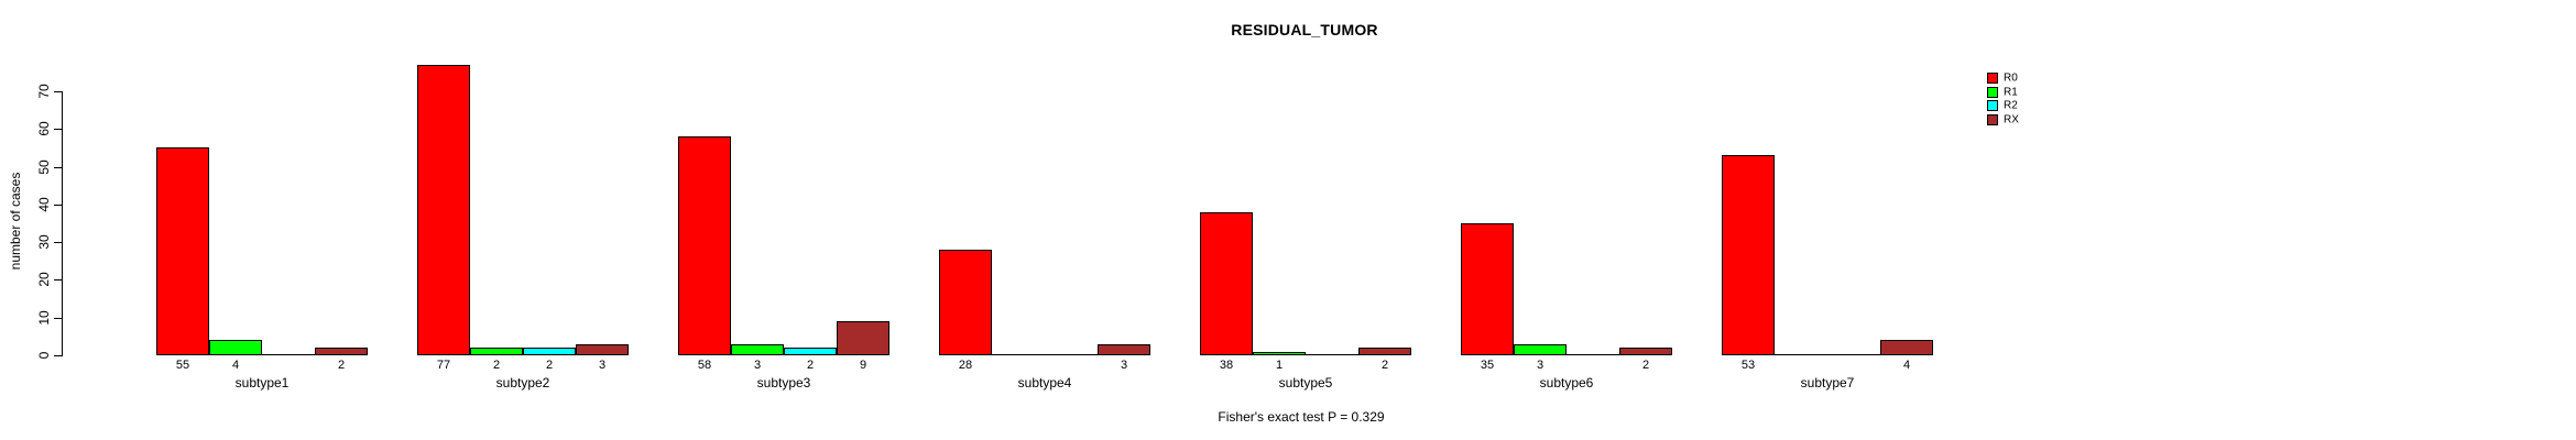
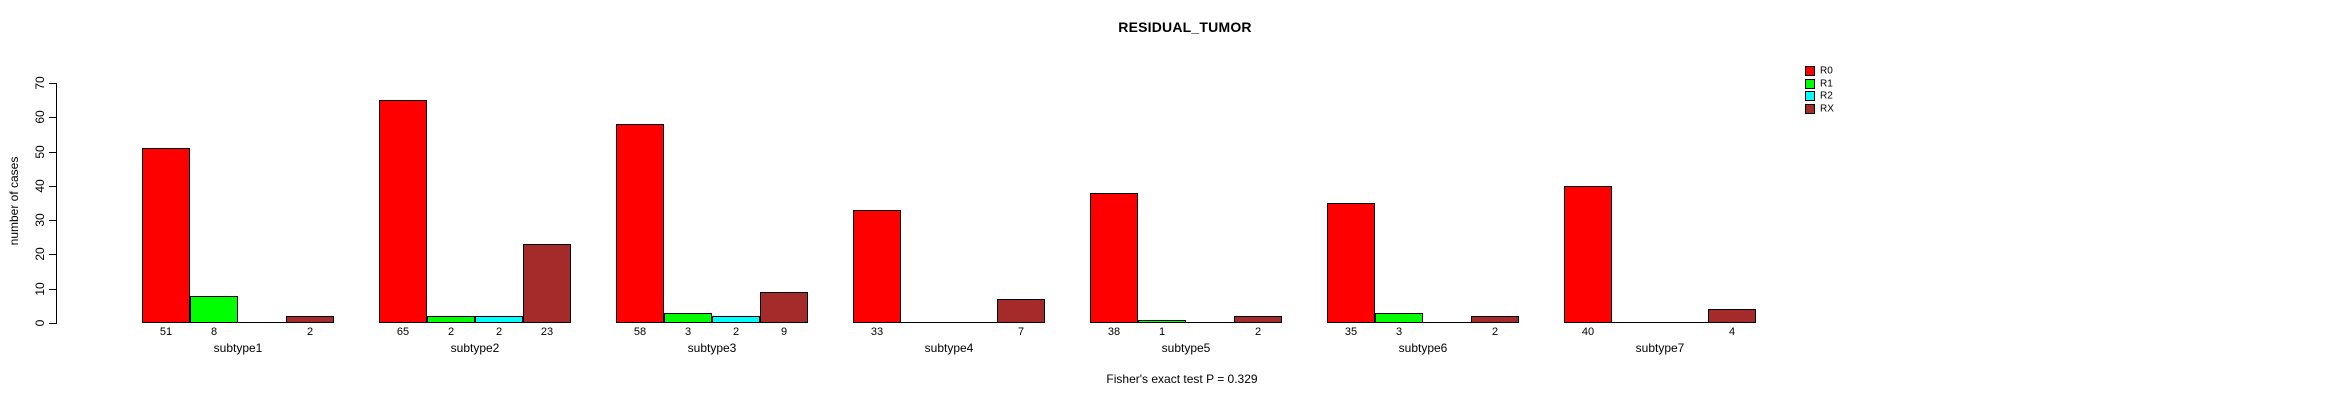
R0/subtype1: 55 -> 51
R1/subtype1: 4 -> 8
R0/subtype2: 77 -> 65
RX/subtype2: 3 -> 23
R0/subtype4: 28 -> 33
RX/subtype4: 3 -> 7
R0/subtype7: 53 -> 40
